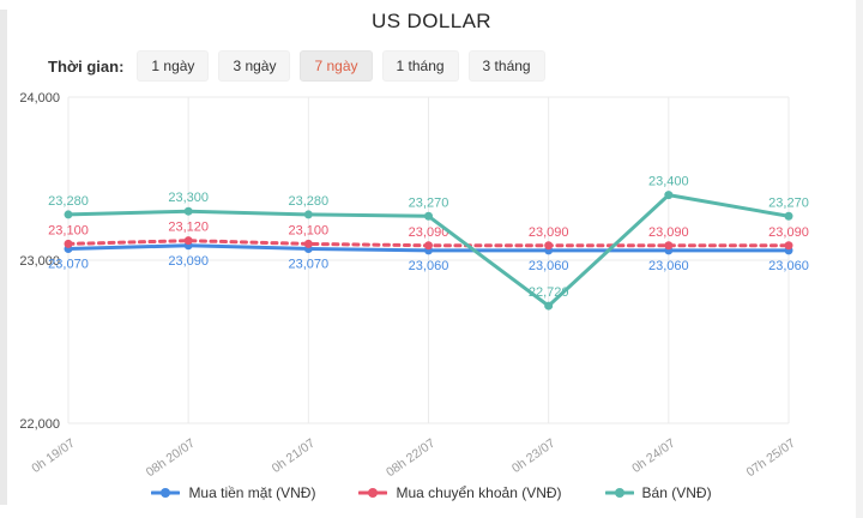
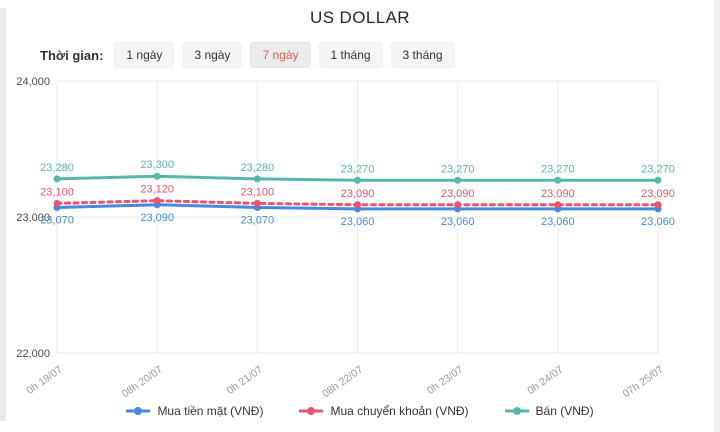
Bán (VNĐ)/0h 23/07: 22,720 -> 23,270
Bán (VNĐ)/0h 24/07: 23,400 -> 23,270
